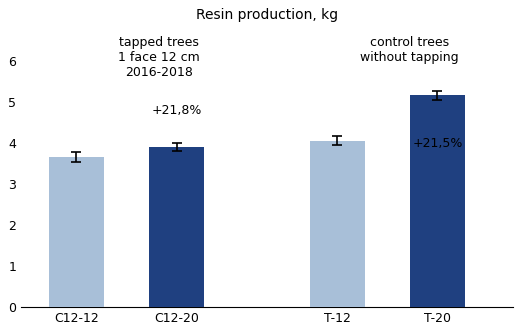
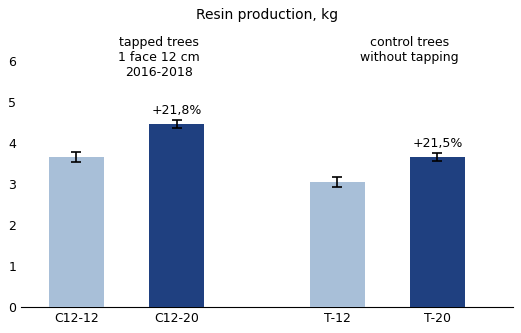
C12-20: 3.90 -> 4.45
T-12: 4.05 -> 3.03
T-20: 5.15 -> 3.65
